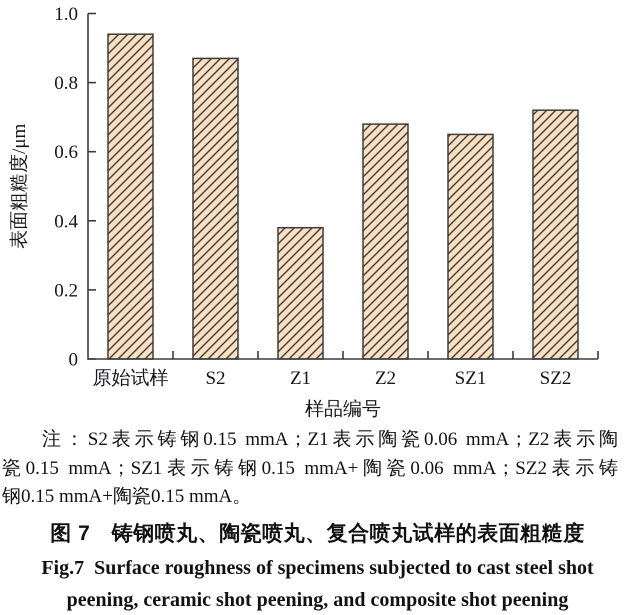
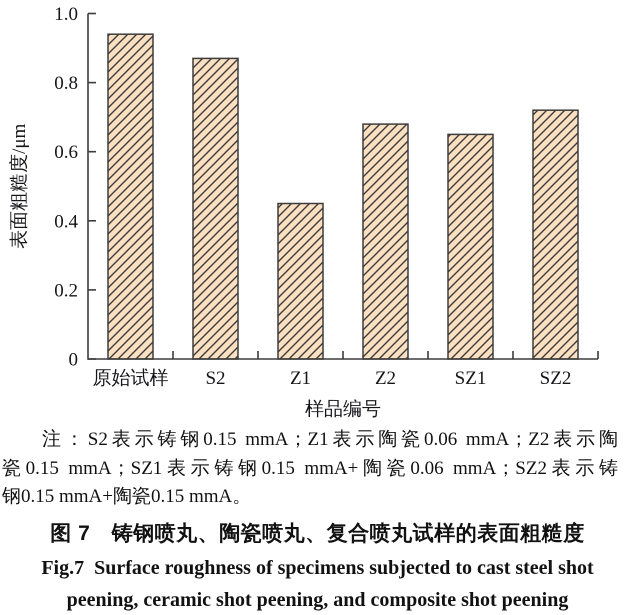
Z1: 0.38 -> 0.45
